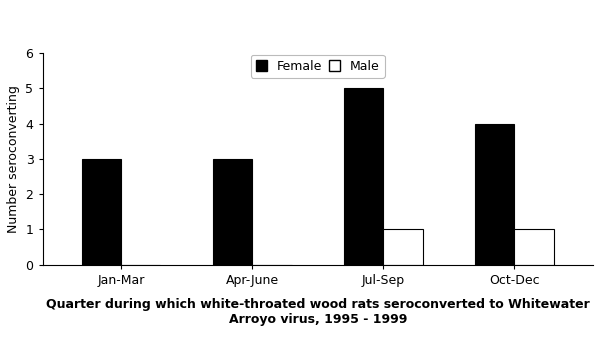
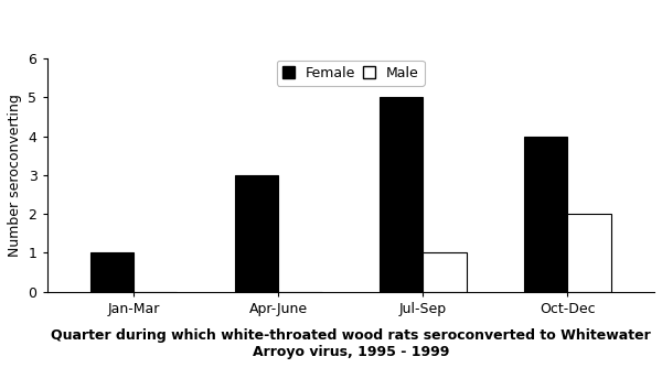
Female/Jan-Mar: 3 -> 1
Male/Oct-Dec: 1 -> 2
